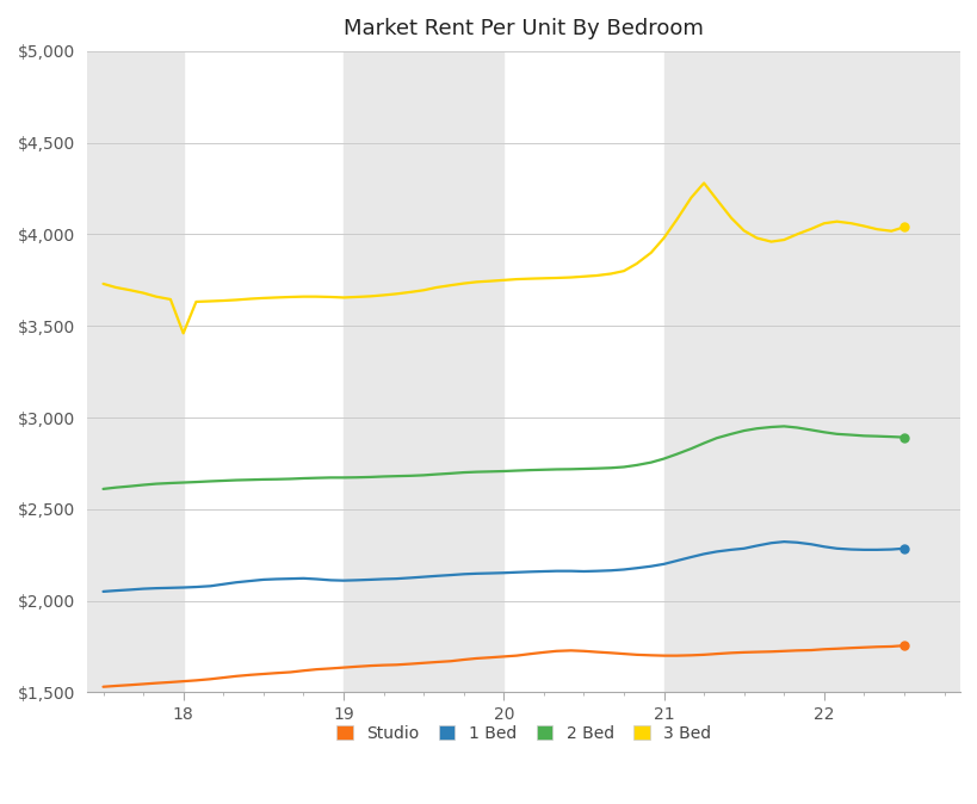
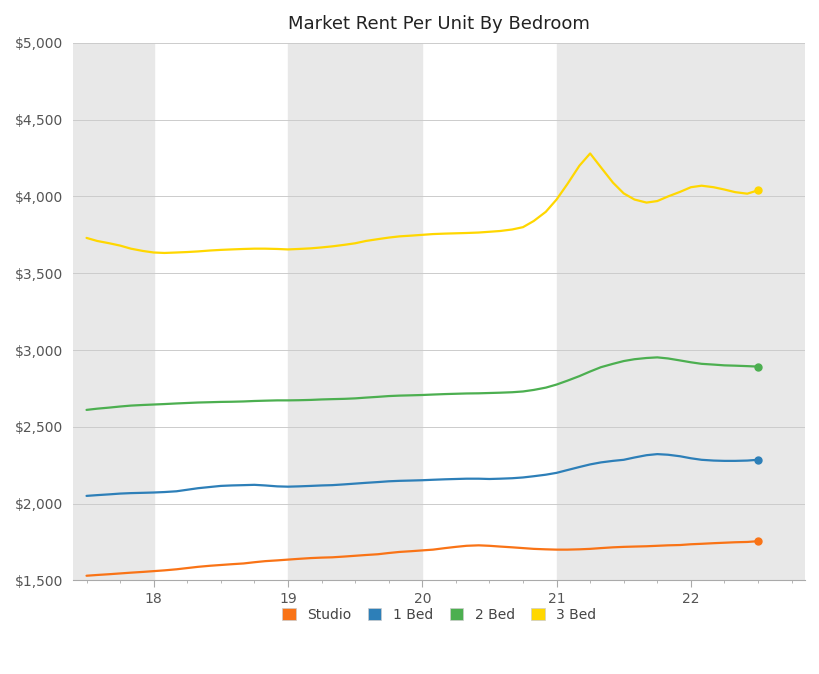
3 Bed/18: $3,460 -> $3,640
